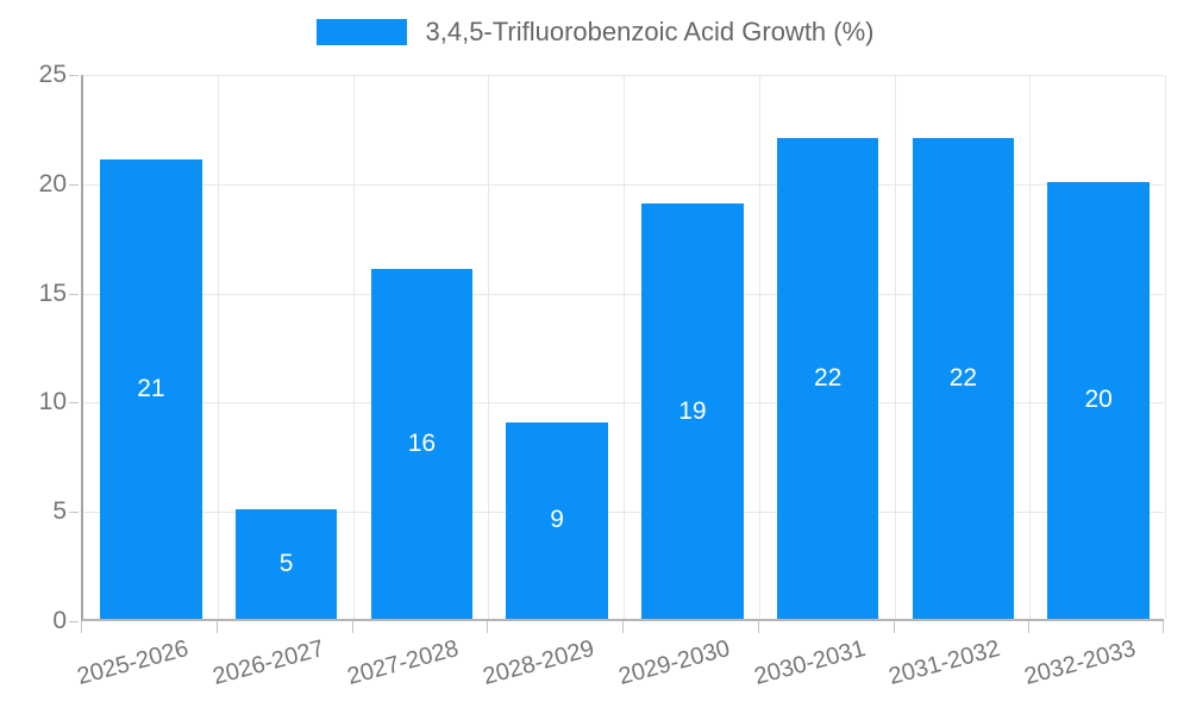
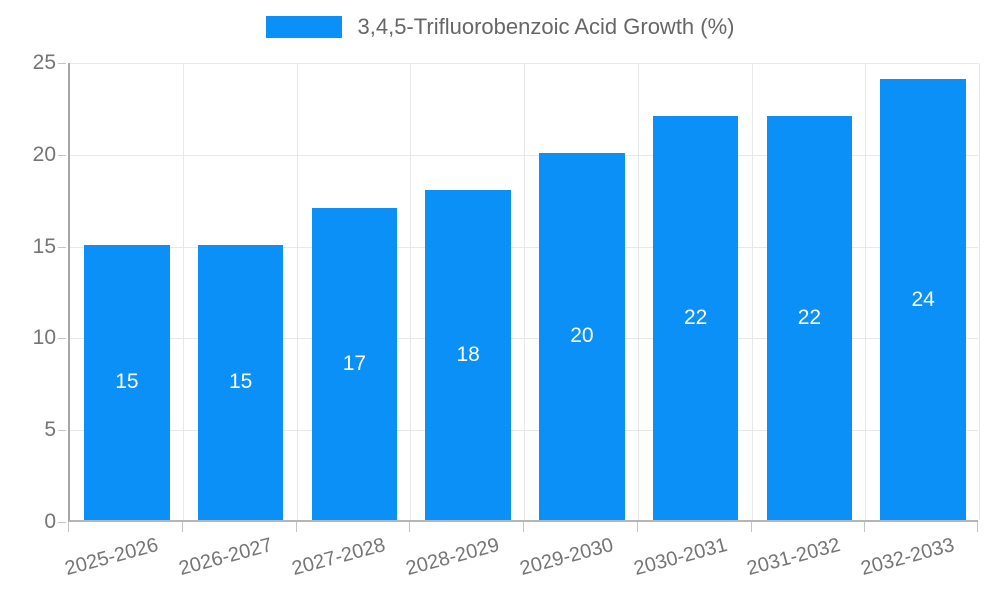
2025-2026: 21 -> 15
2026-2027: 5 -> 15
2027-2028: 16 -> 17
2028-2029: 9 -> 18
2029-2030: 19 -> 20
2032-2033: 20 -> 24
